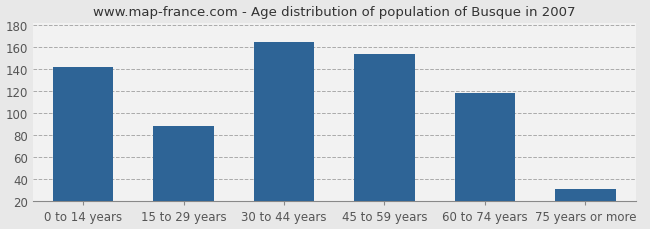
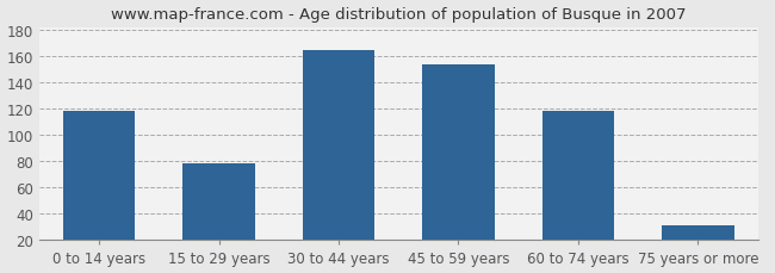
0 to 14 years: 142 -> 118
15 to 29 years: 88 -> 78
